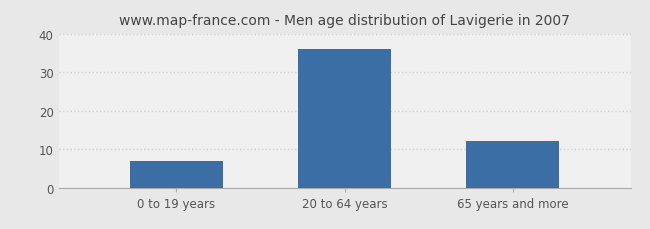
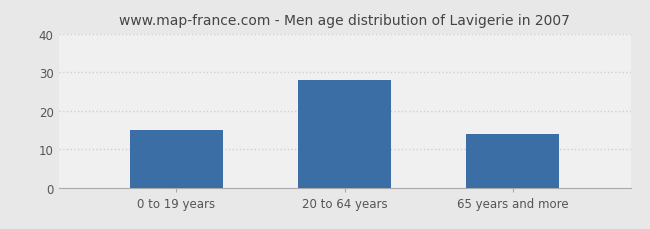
0 to 19 years: 7 -> 15
20 to 64 years: 36 -> 28
65 years and more: 12 -> 14
